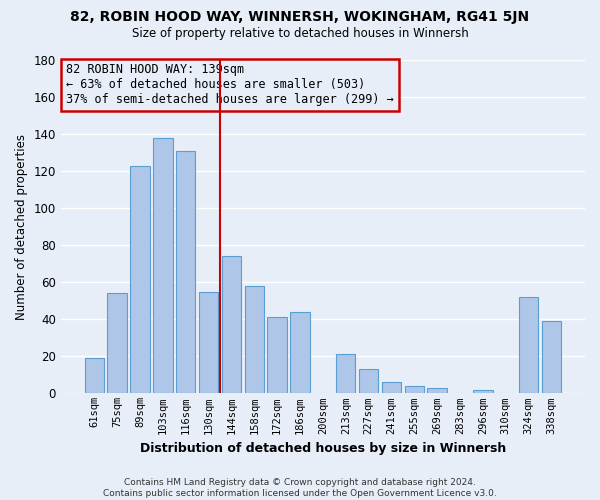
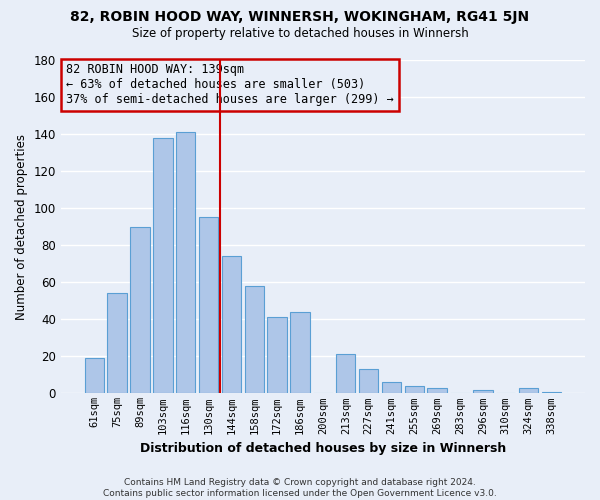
89sqm: 123 -> 90
116sqm: 131 -> 141
130sqm: 55 -> 95
324sqm: 52 -> 3
338sqm: 39 -> 1
